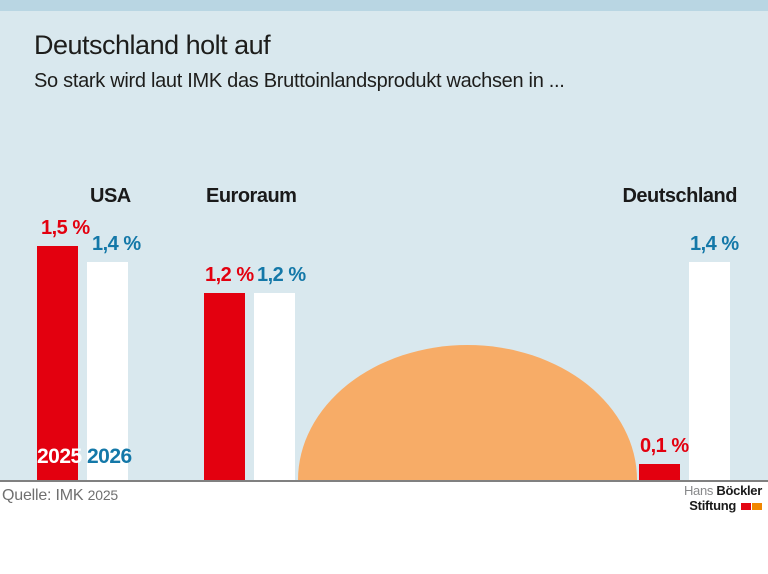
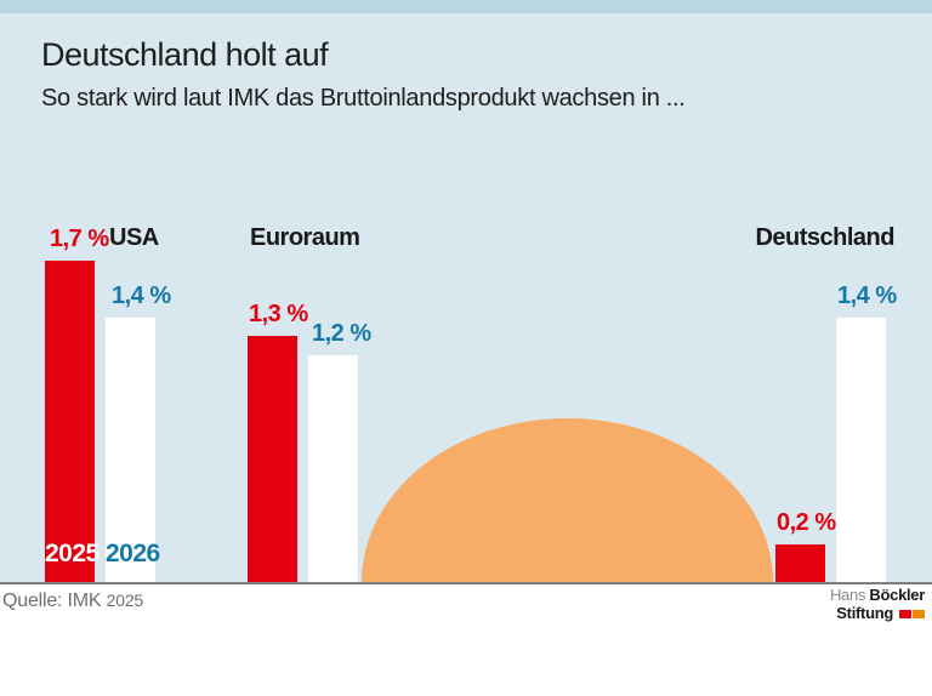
2025/USA: 1,5 -> 1,7
2025/Euroraum: 1,2 -> 1,3
2025/Deutschland: 0,1 -> 0,2
